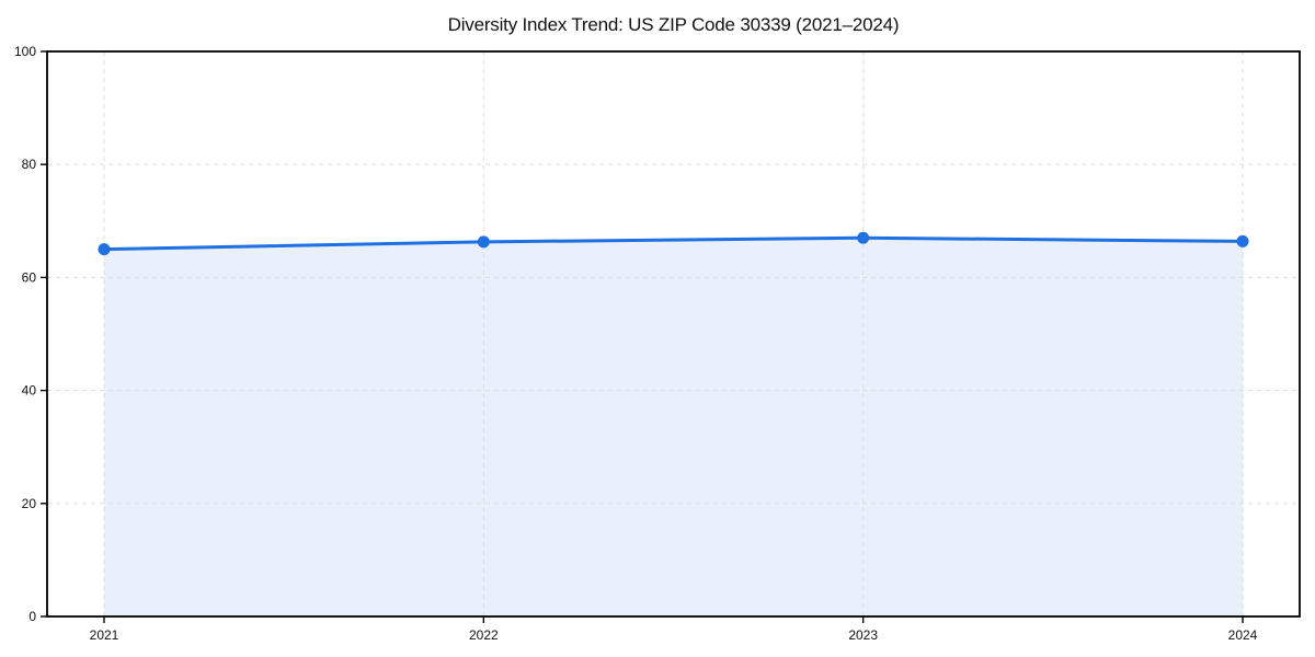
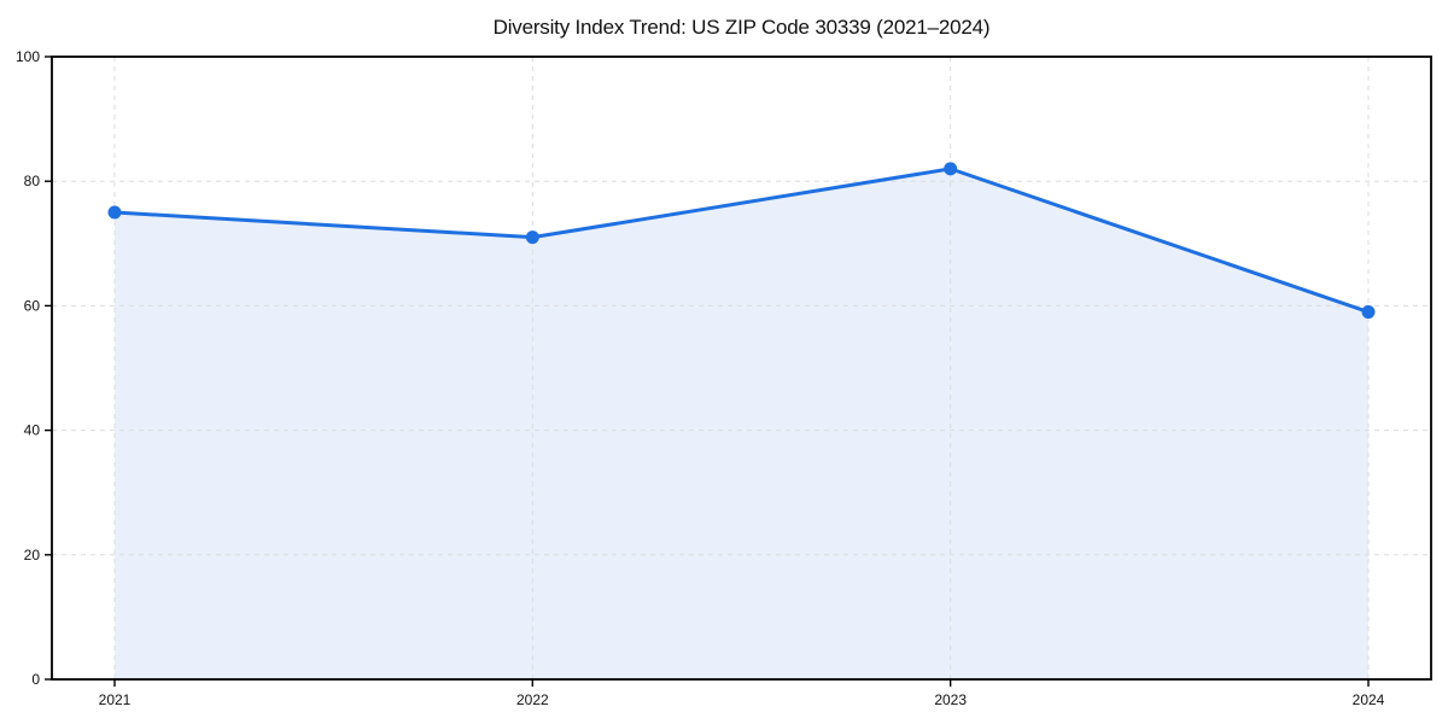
2021: 65 -> 75
2022: 66 -> 71
2023: 67 -> 82
2024: 66 -> 59
